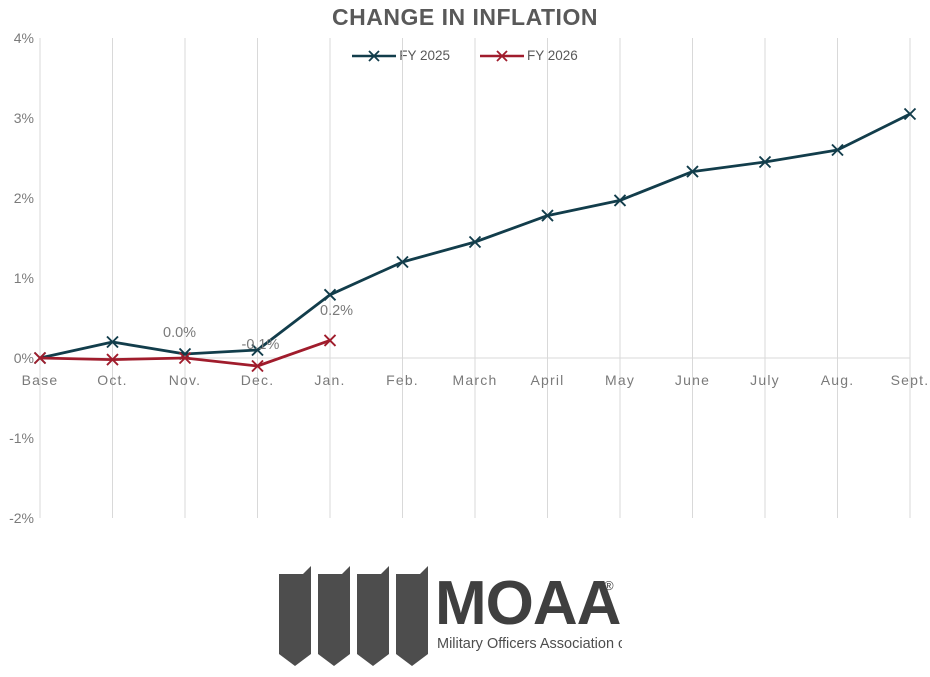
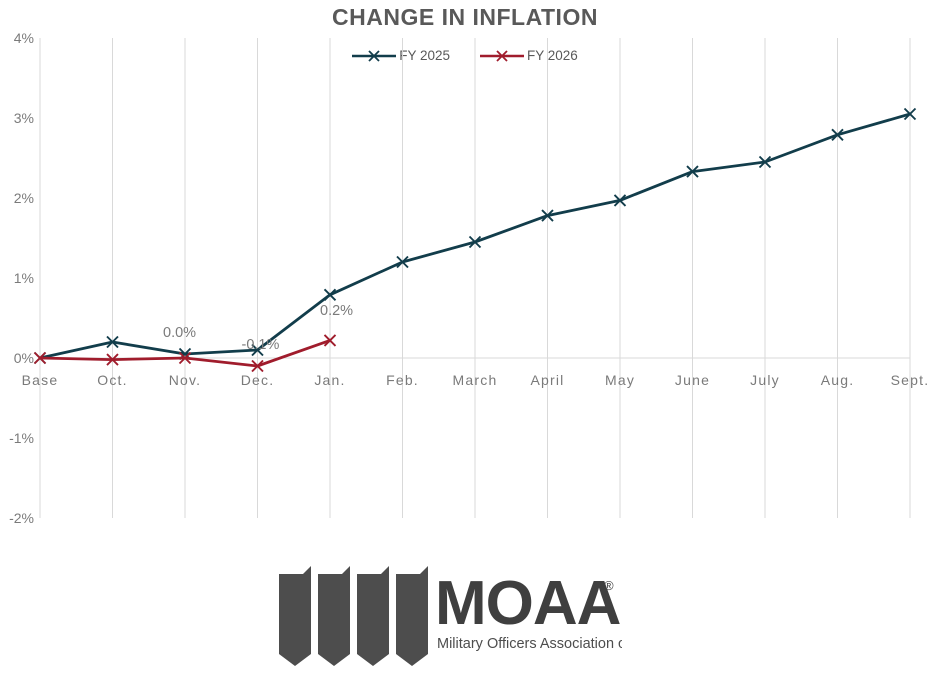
FY 2025/Aug.: 2.6% -> 2.8%
